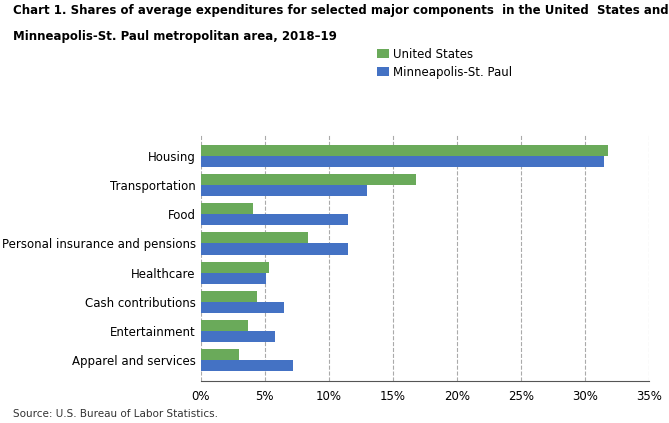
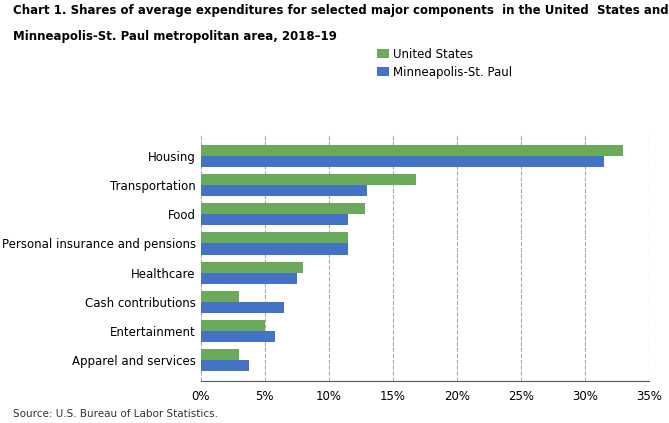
United States/Housing: 31.8% -> 33.0%
United States/Food: 4.1% -> 12.8%
United States/Personal insurance and pensions: 8.4% -> 11.5%
United States/Healthcare: 5.3% -> 8.0%
Minneapolis-St. Paul/Healthcare: 5.1% -> 7.5%
United States/Cash contributions: 4.4% -> 3.0%
United States/Entertainment: 3.7% -> 5.0%
Minneapolis-St. Paul/Apparel and services: 7.2% -> 3.8%
